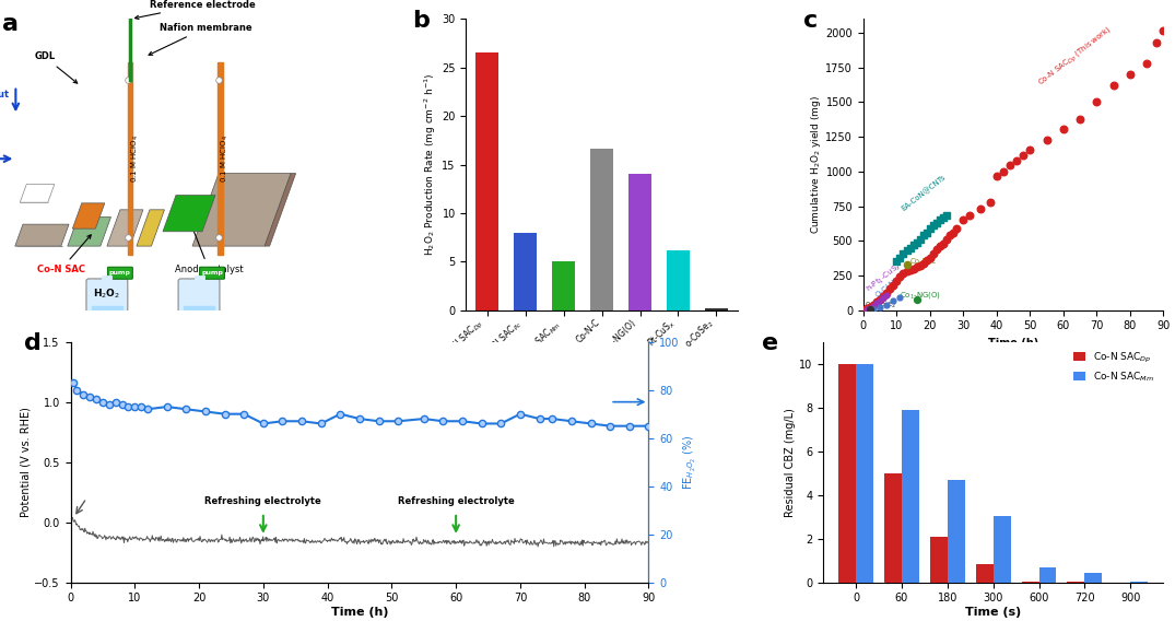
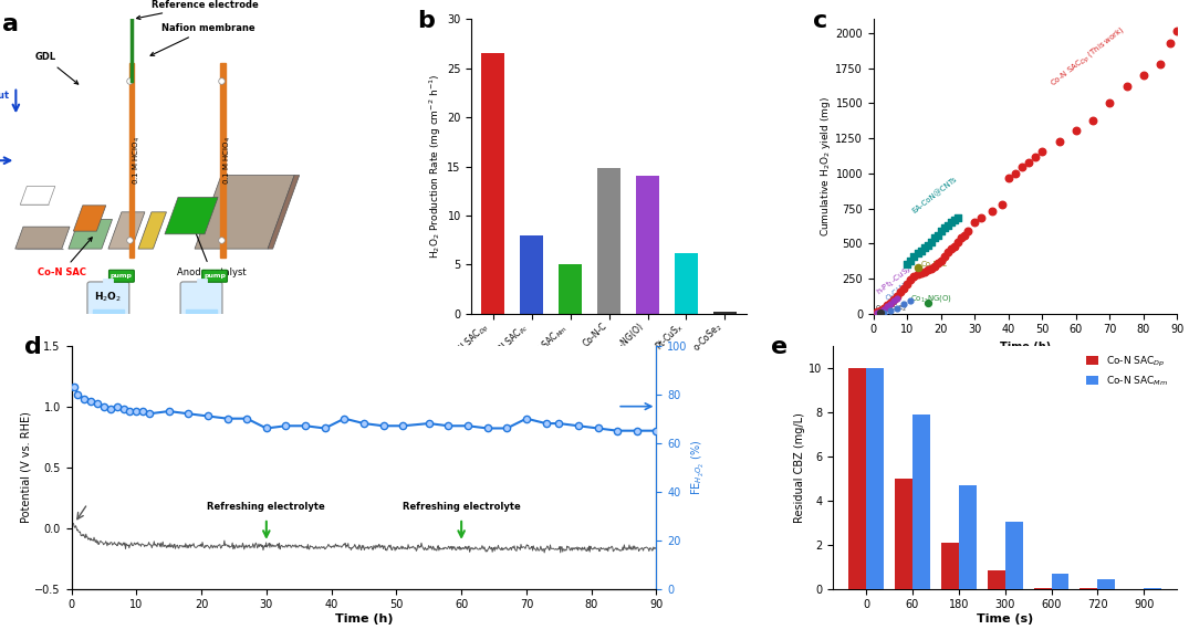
Co-N-C: 16.6 -> 14.8
